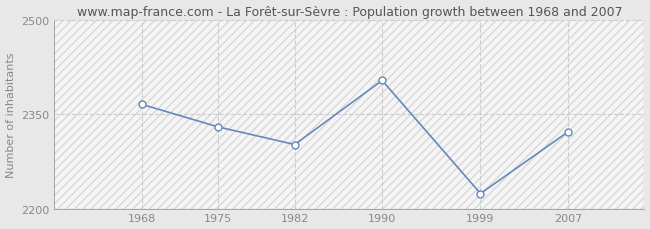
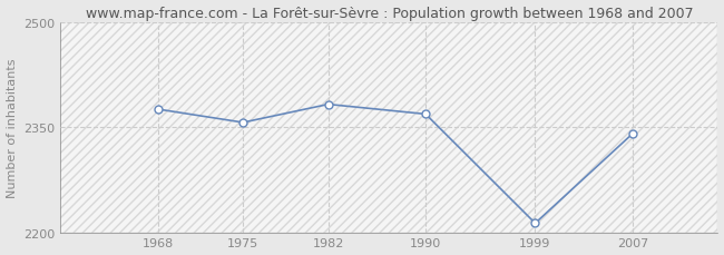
1968: 2366 -> 2376
1975: 2330 -> 2357
1982: 2302 -> 2383
1990: 2404 -> 2369
1999: 2224 -> 2213
2007: 2322 -> 2341
